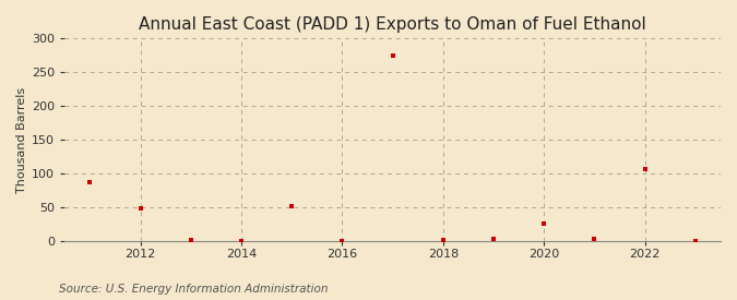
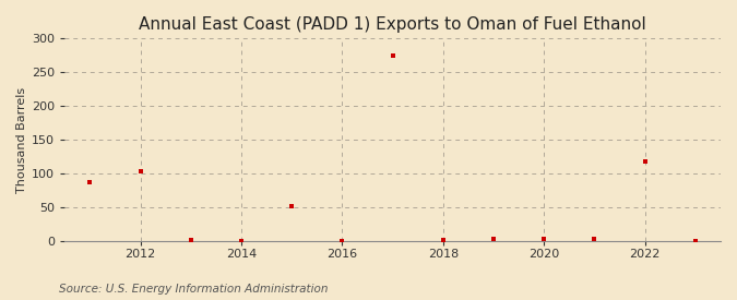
2012: 48 -> 104
2020: 26 -> 3
2022: 106 -> 118
